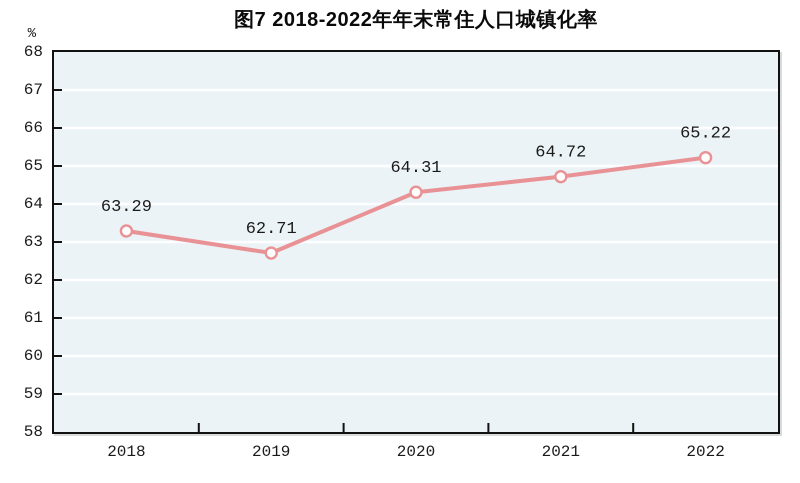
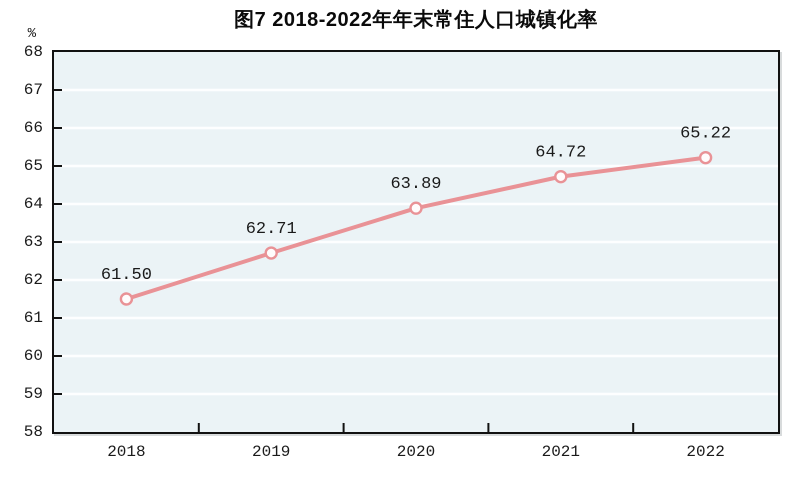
2018: 63.29 -> 61.50
2020: 64.31 -> 63.89
